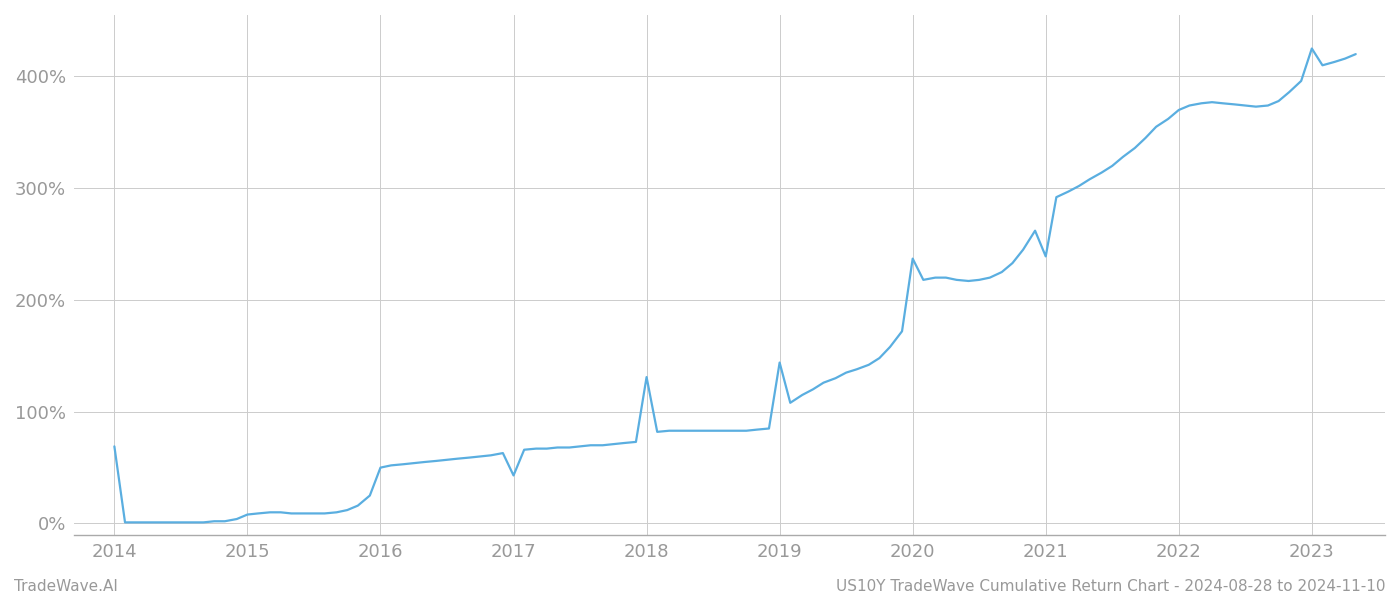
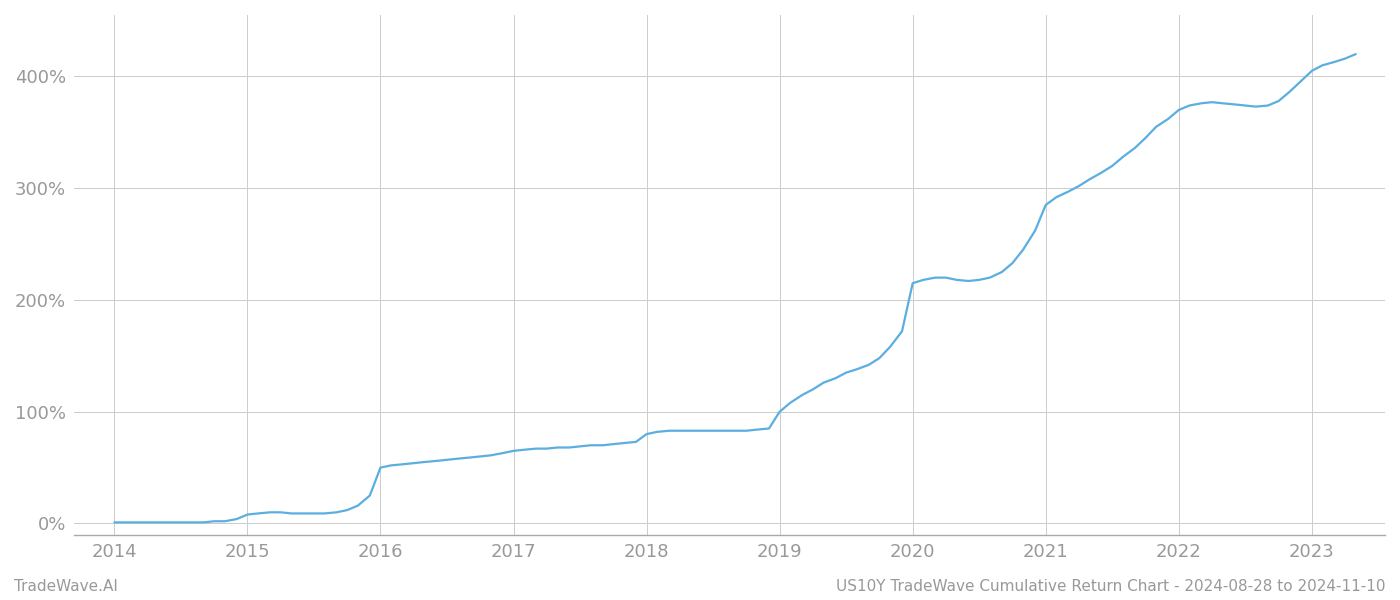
2014: 69% -> 1%
2017: 43% -> 65%
2018: 131% -> 80%
2019: 144% -> 100%
2020: 237% -> 215%
2021: 239% -> 285%
2023: 425% -> 405%
